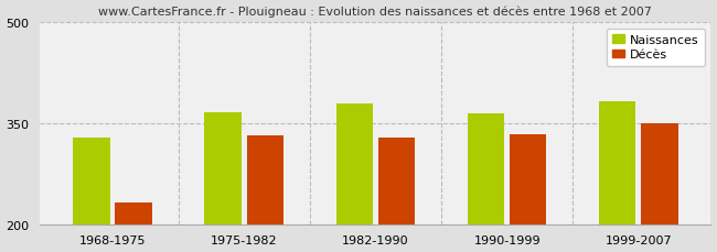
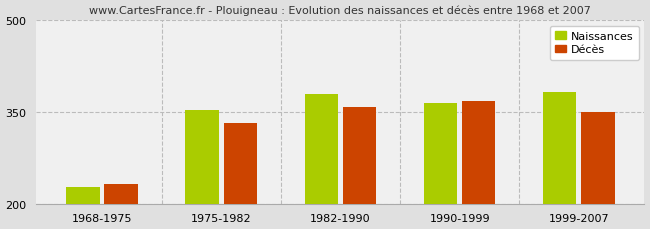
Naissances/1968-1975: 328 -> 228
Naissances/1975-1982: 366 -> 353
Décès/1982-1990: 328 -> 358
Décès/1990-1999: 334 -> 367
